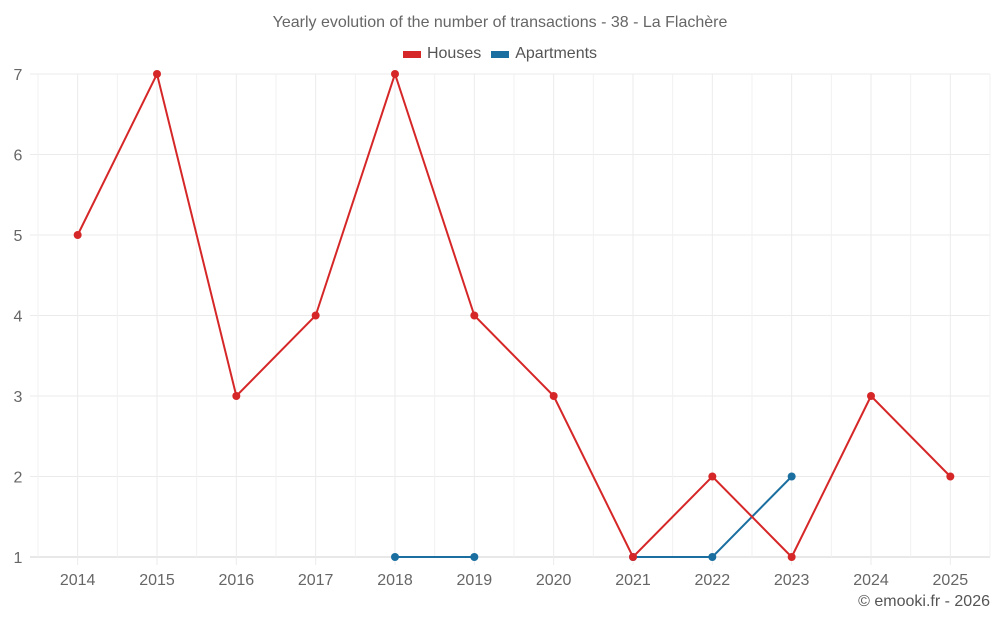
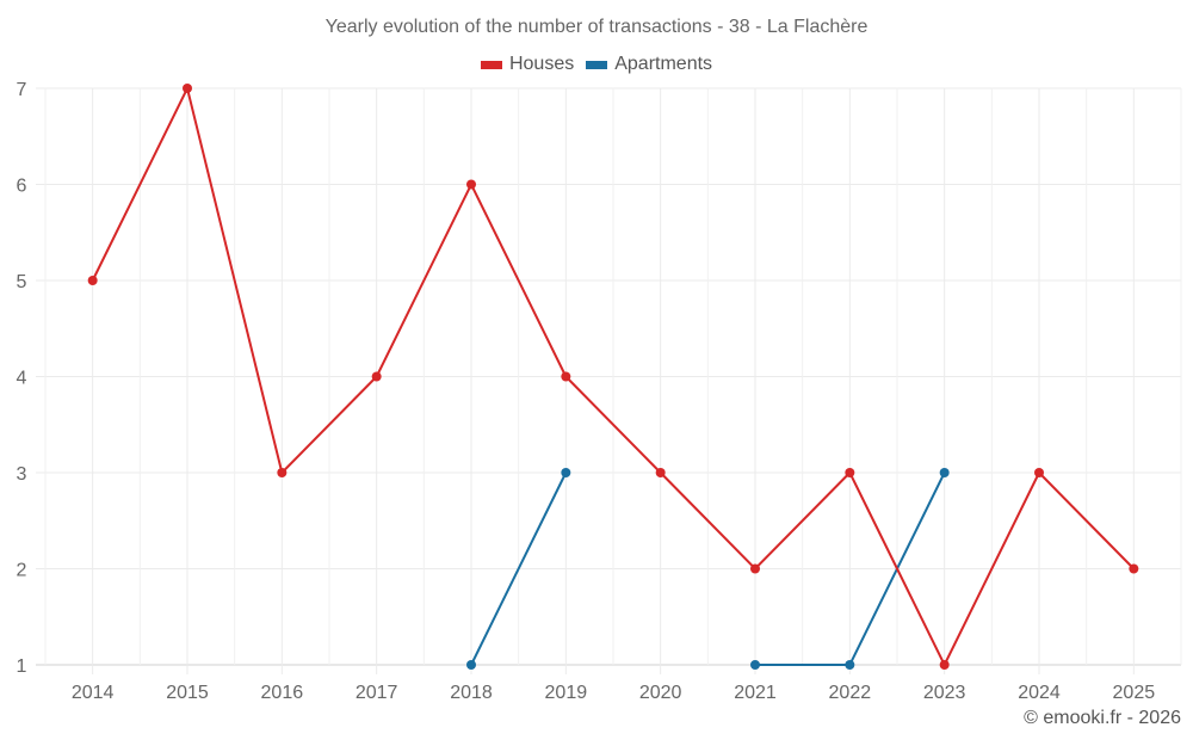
Houses/2018: 7 -> 6
Apartments/2019: 1 -> 3
Houses/2021: 1 -> 2
Houses/2022: 2 -> 3
Apartments/2023: 2 -> 3
